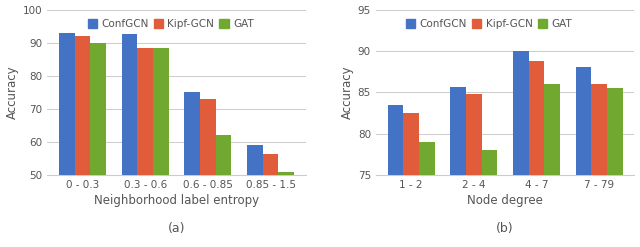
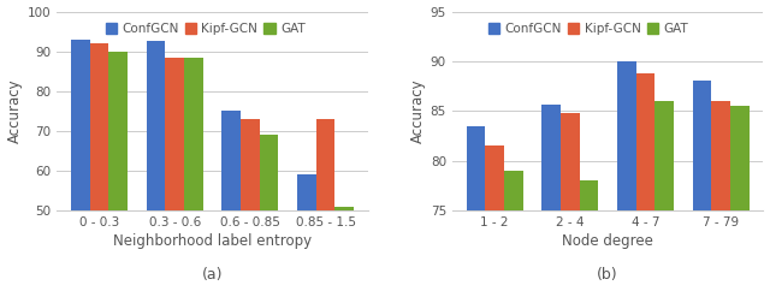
GAT/0.6 - 0.85: 62.0 -> 69.0
Kipf-GCN/0.85 - 1.5: 56.5 -> 73.0
Kipf-GCN/1 - 2: 82.5 -> 81.6
